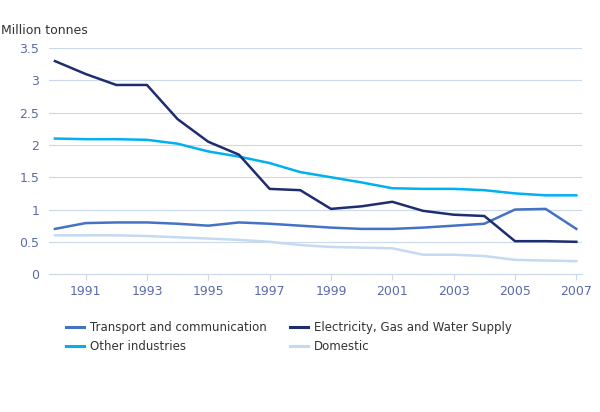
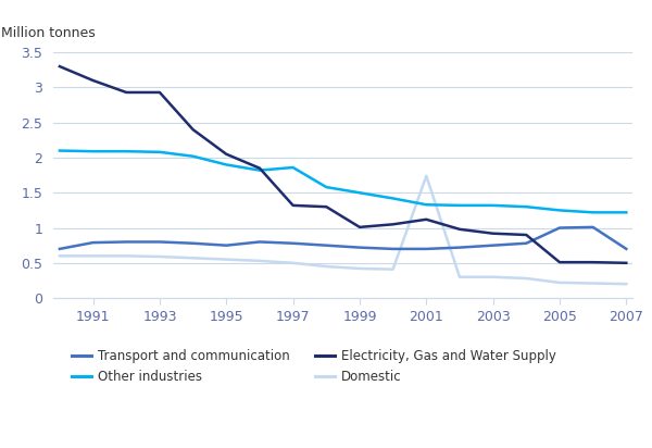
Other industries/1997: 1.72 -> 1.86
Domestic/2001: 0.40 -> 1.74
